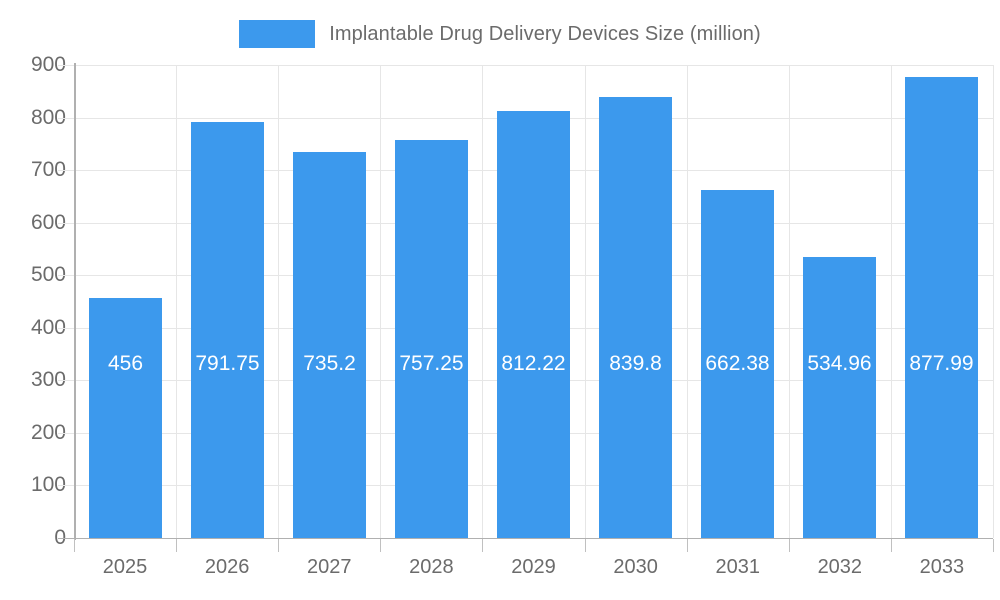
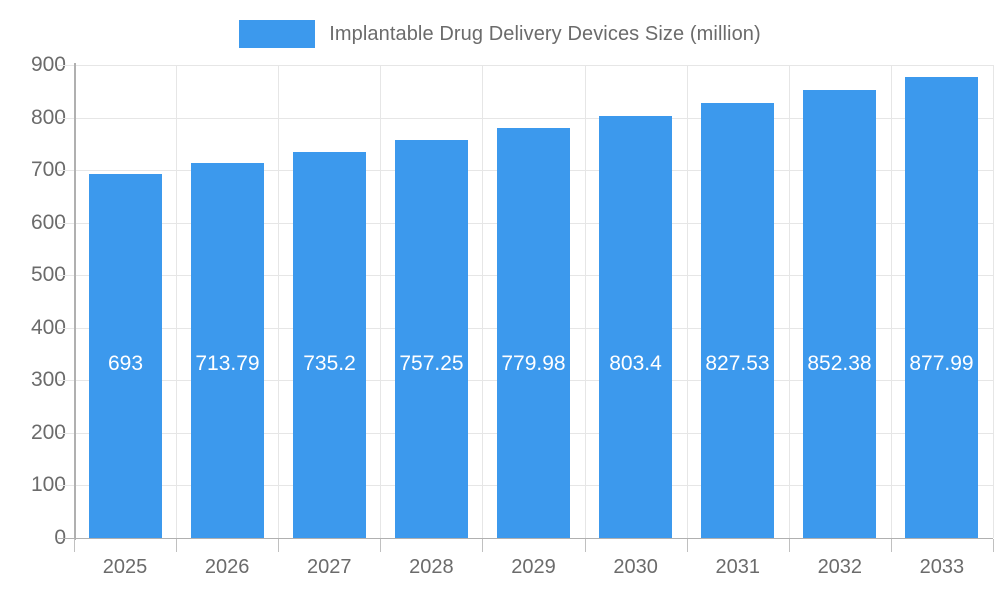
2025: 456 -> 693
2026: 791.75 -> 713.79
2029: 812.22 -> 779.98
2030: 839.8 -> 803.4
2031: 662.38 -> 827.53
2032: 534.96 -> 852.38
